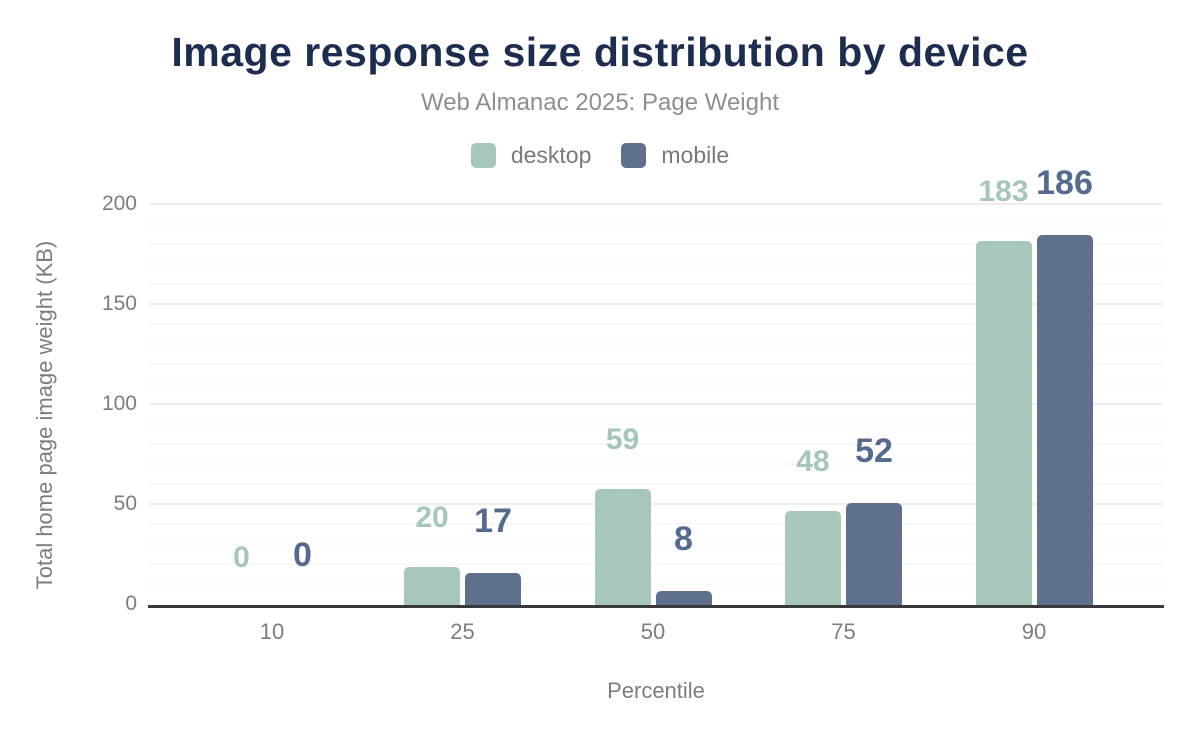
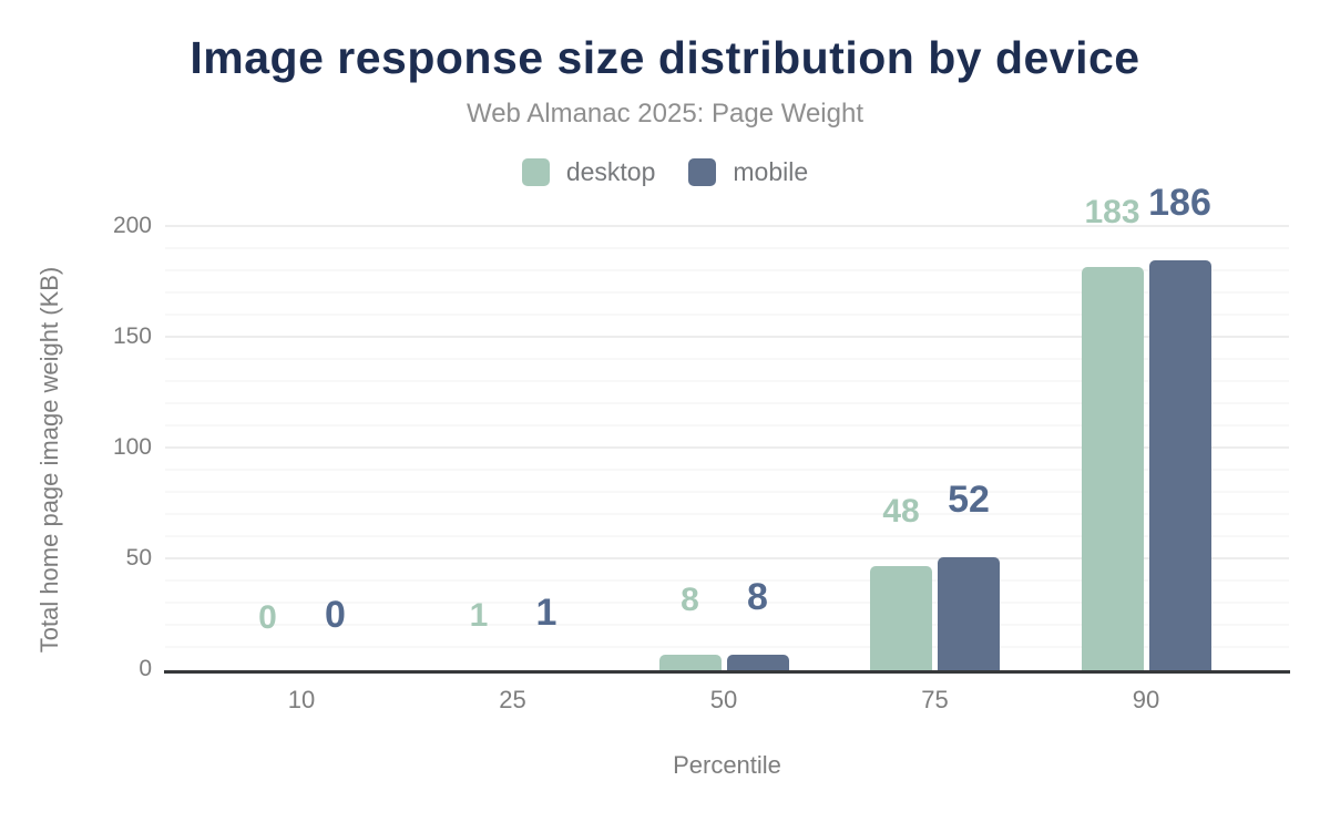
desktop/25: 20 -> 1
mobile/25: 17 -> 1
desktop/50: 59 -> 8
